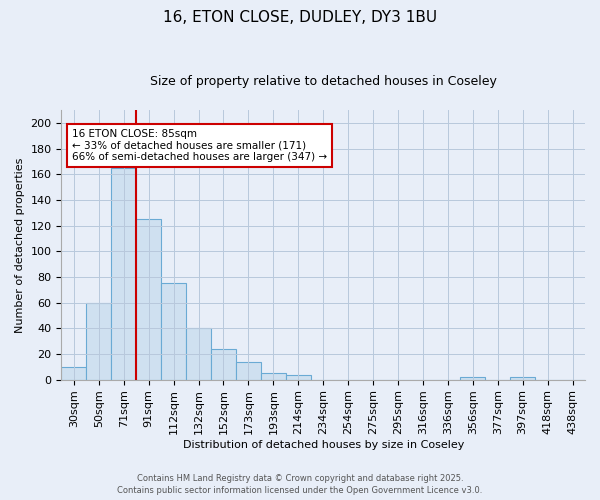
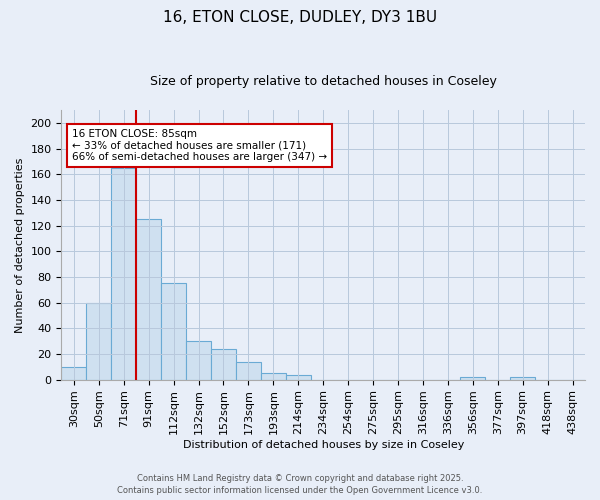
132sqm: 40 -> 30
